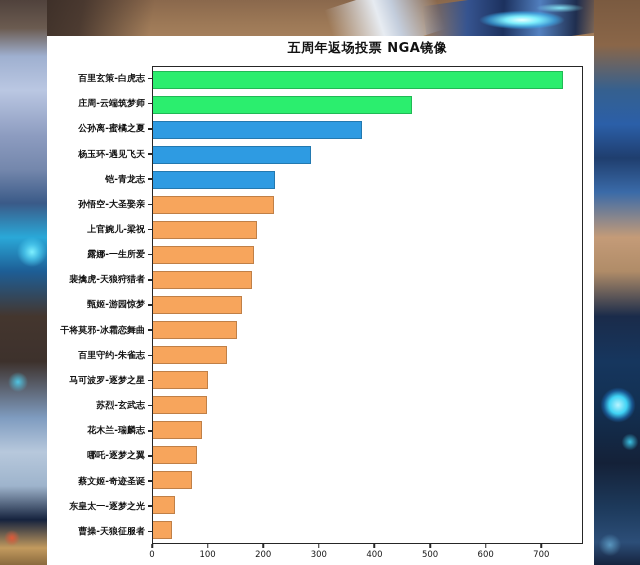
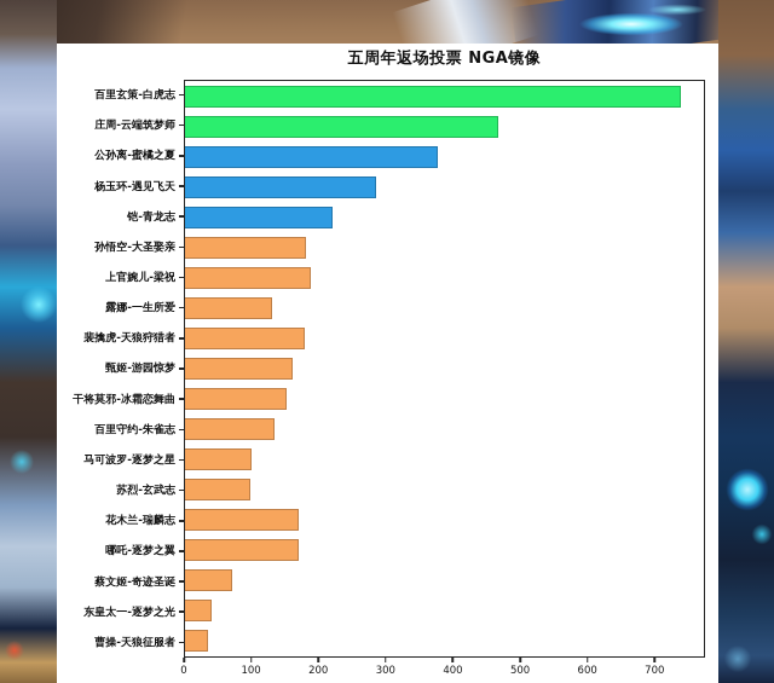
孙悟空-大圣娶亲: 220 -> 180
露娜-一生所爱: 180 -> 130
花木兰-瑞麟志: 90 -> 170
哪吒-逐梦之翼: 80 -> 170
